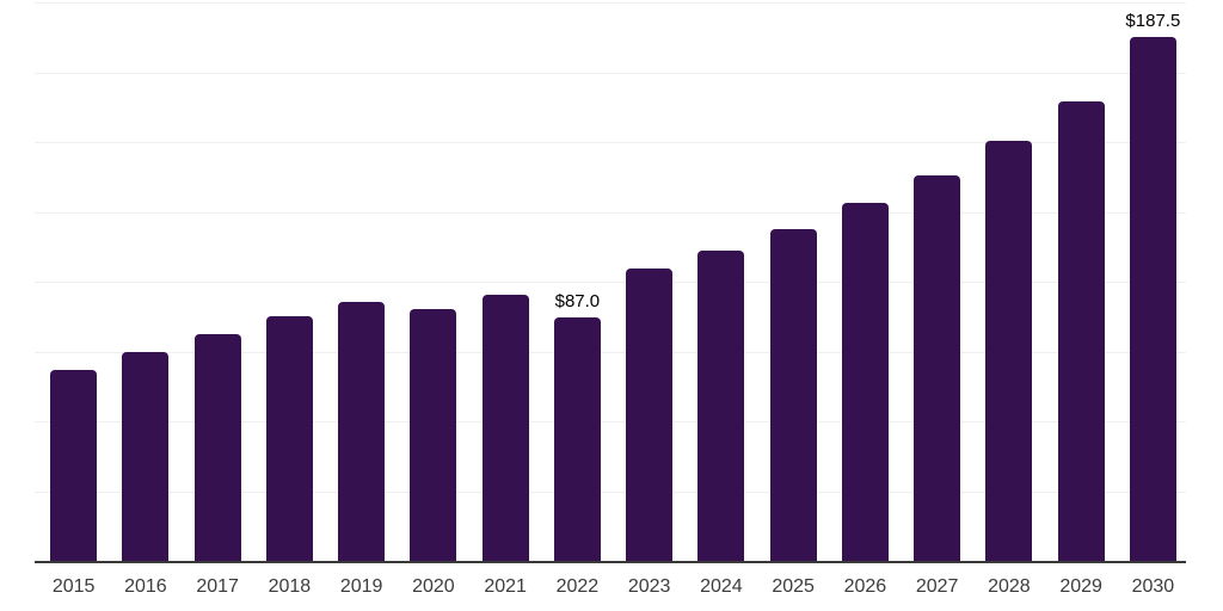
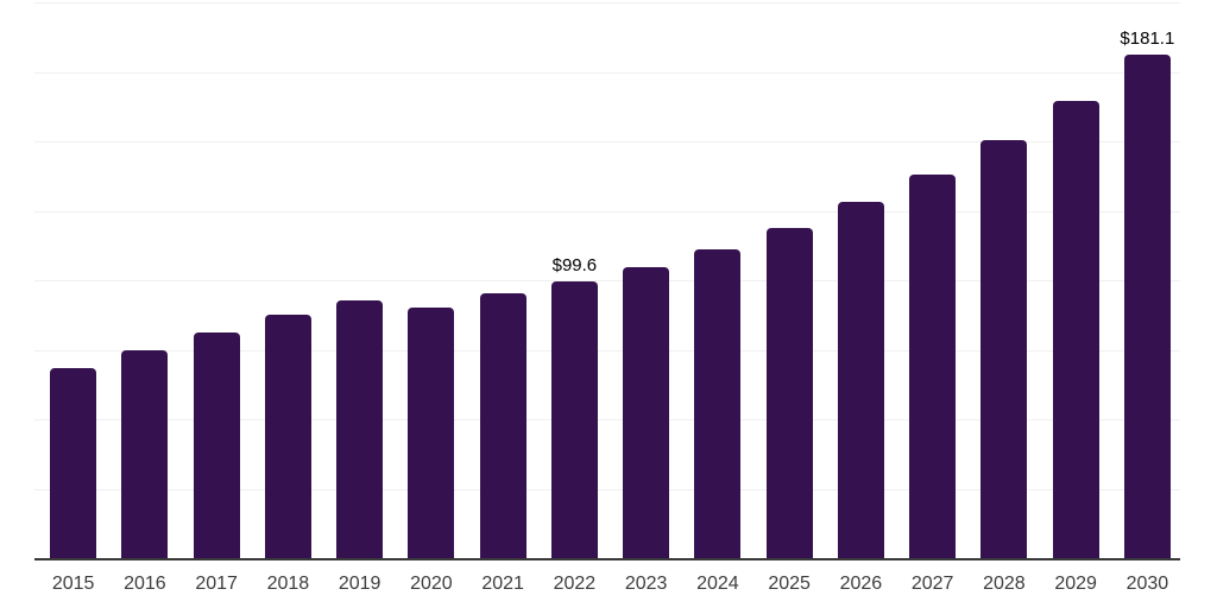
2022: $87.0 -> $99.6
2030: $187.5 -> $181.1
